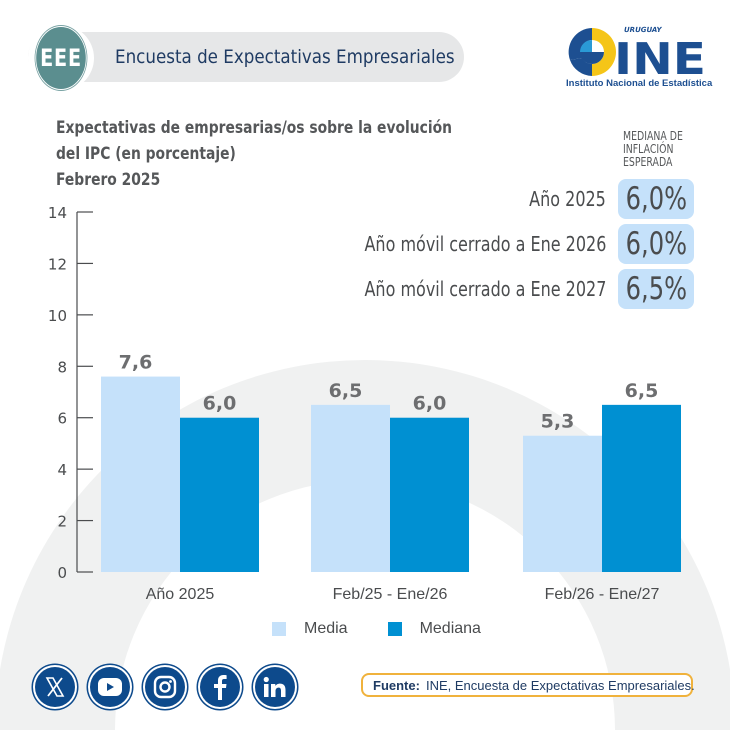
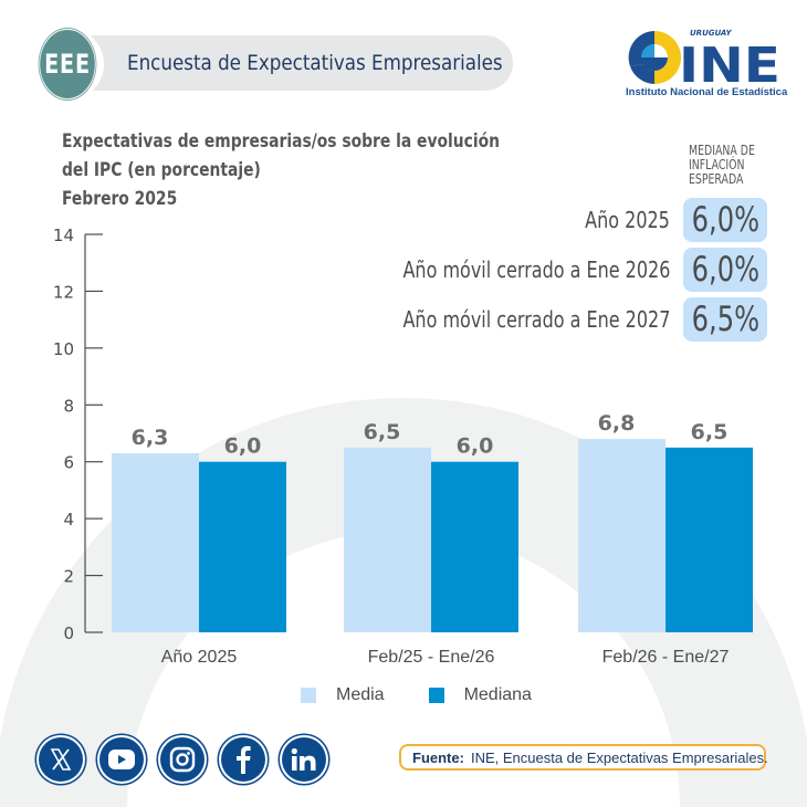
Media/Año 2025: 7,6 -> 6,3
Media/Feb/26 - Ene/27: 5,3 -> 6,8
